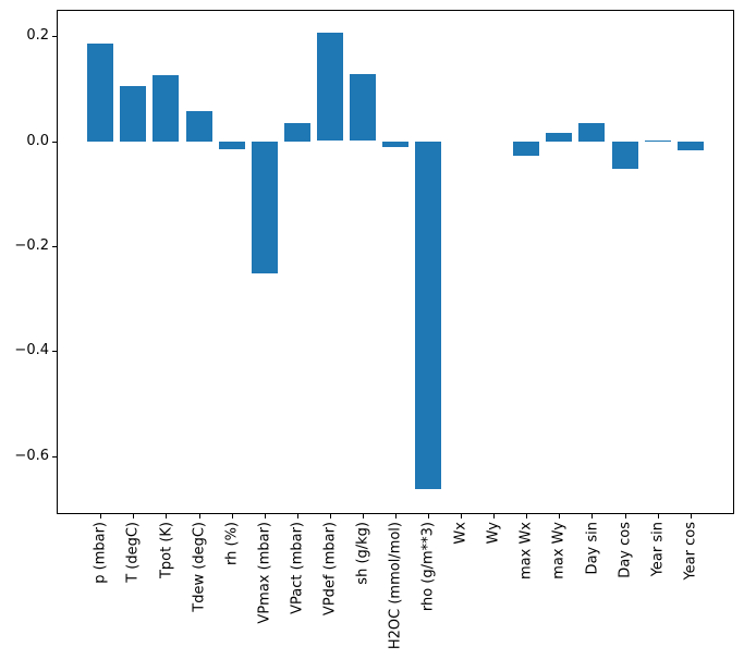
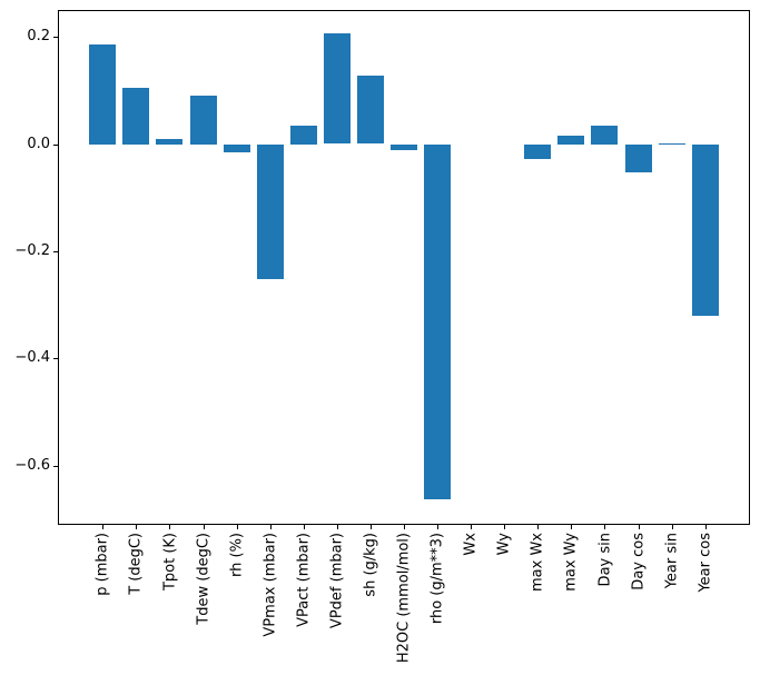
Tpot (K): 0.12 -> 0.01
Tdew (degC): 0.06 -> 0.09
Year cos: -0.02 -> -0.32
